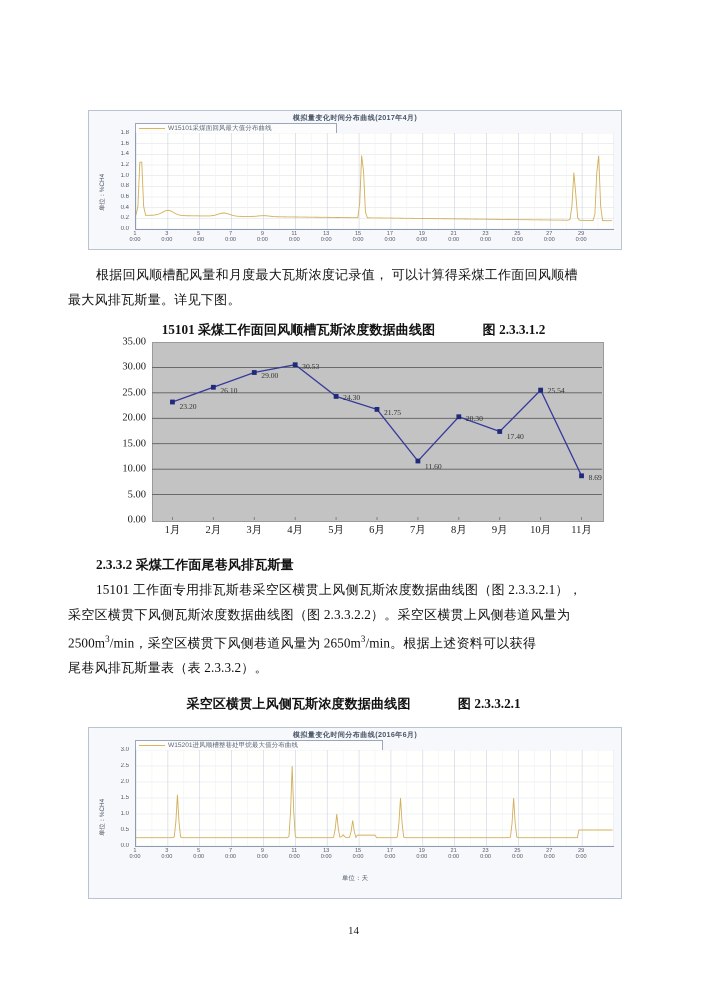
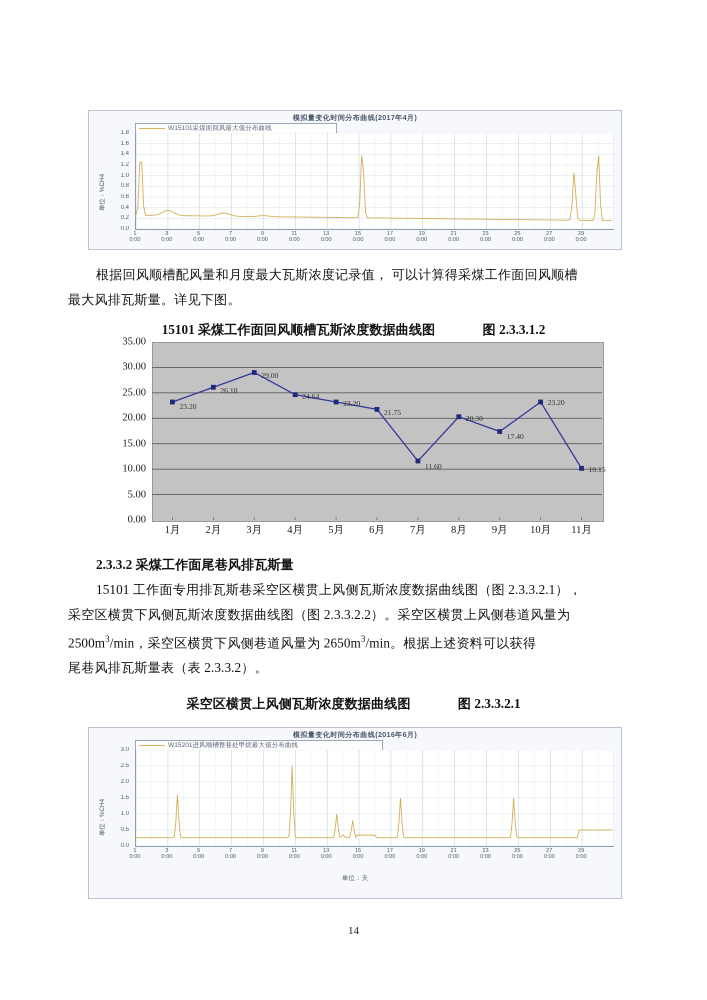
4月: 30.53 -> 24.64
5月: 24.30 -> 23.20
10月: 25.54 -> 23.20
11月: 8.69 -> 10.15
